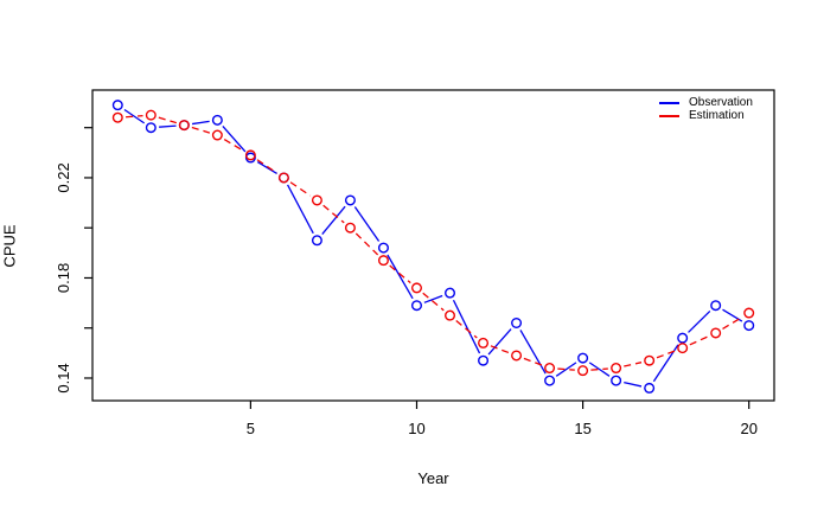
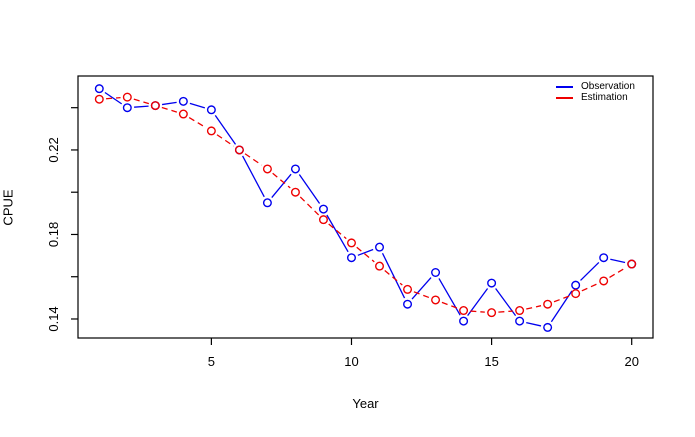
Observation/5: 0.228 -> 0.239
Observation/15: 0.148 -> 0.157
Observation/20: 0.161 -> 0.166
